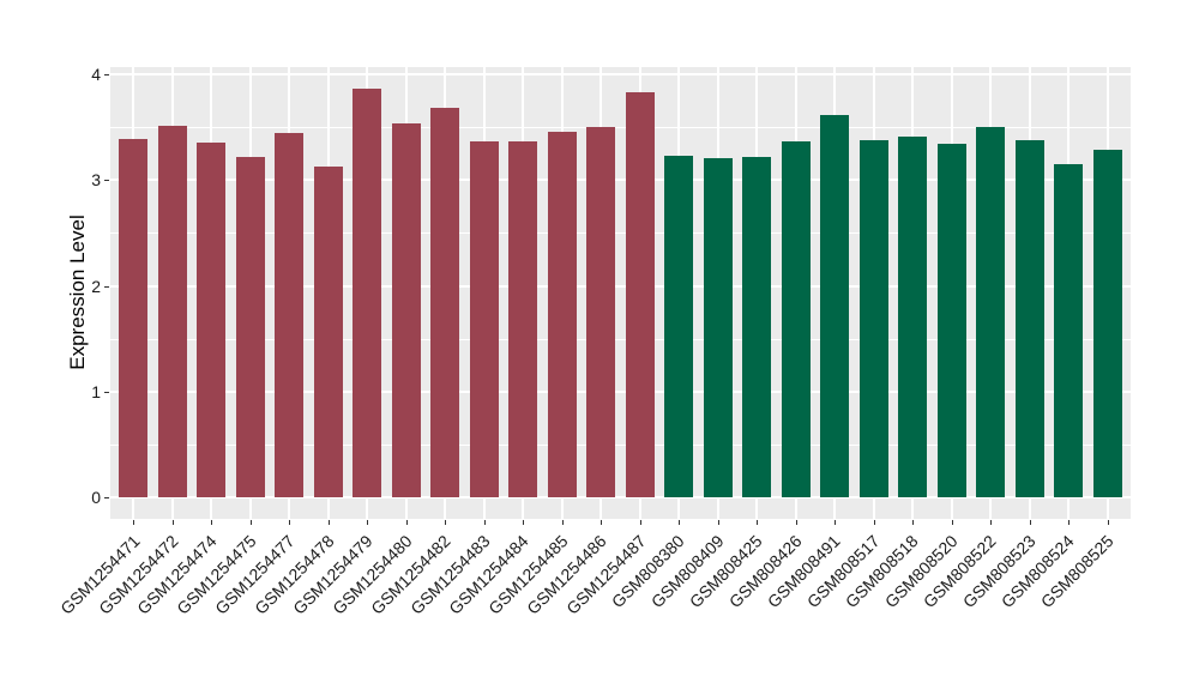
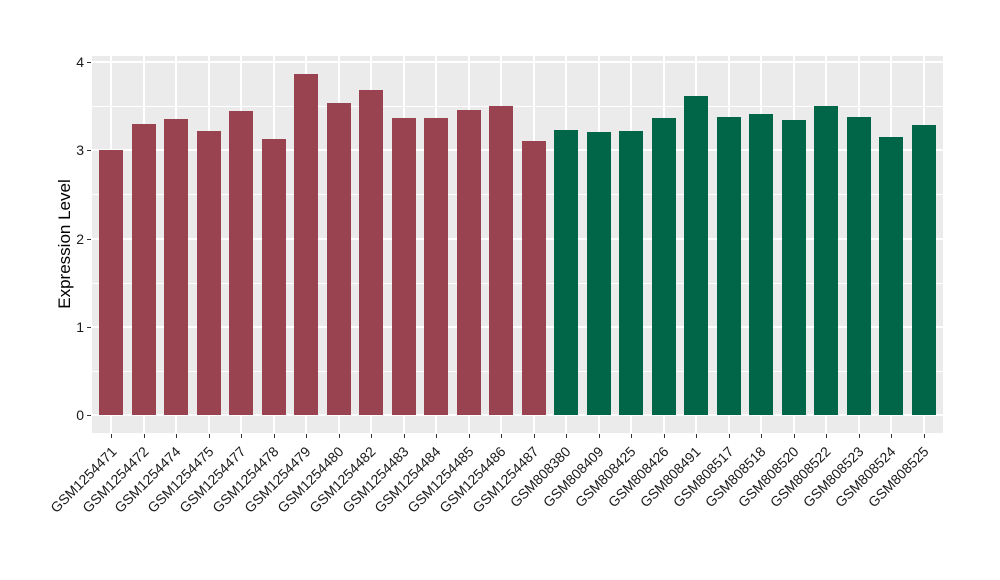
GSM1254471: 3.4 -> 3.0
GSM1254472: 3.5 -> 3.3
GSM1254487: 3.8 -> 3.1
